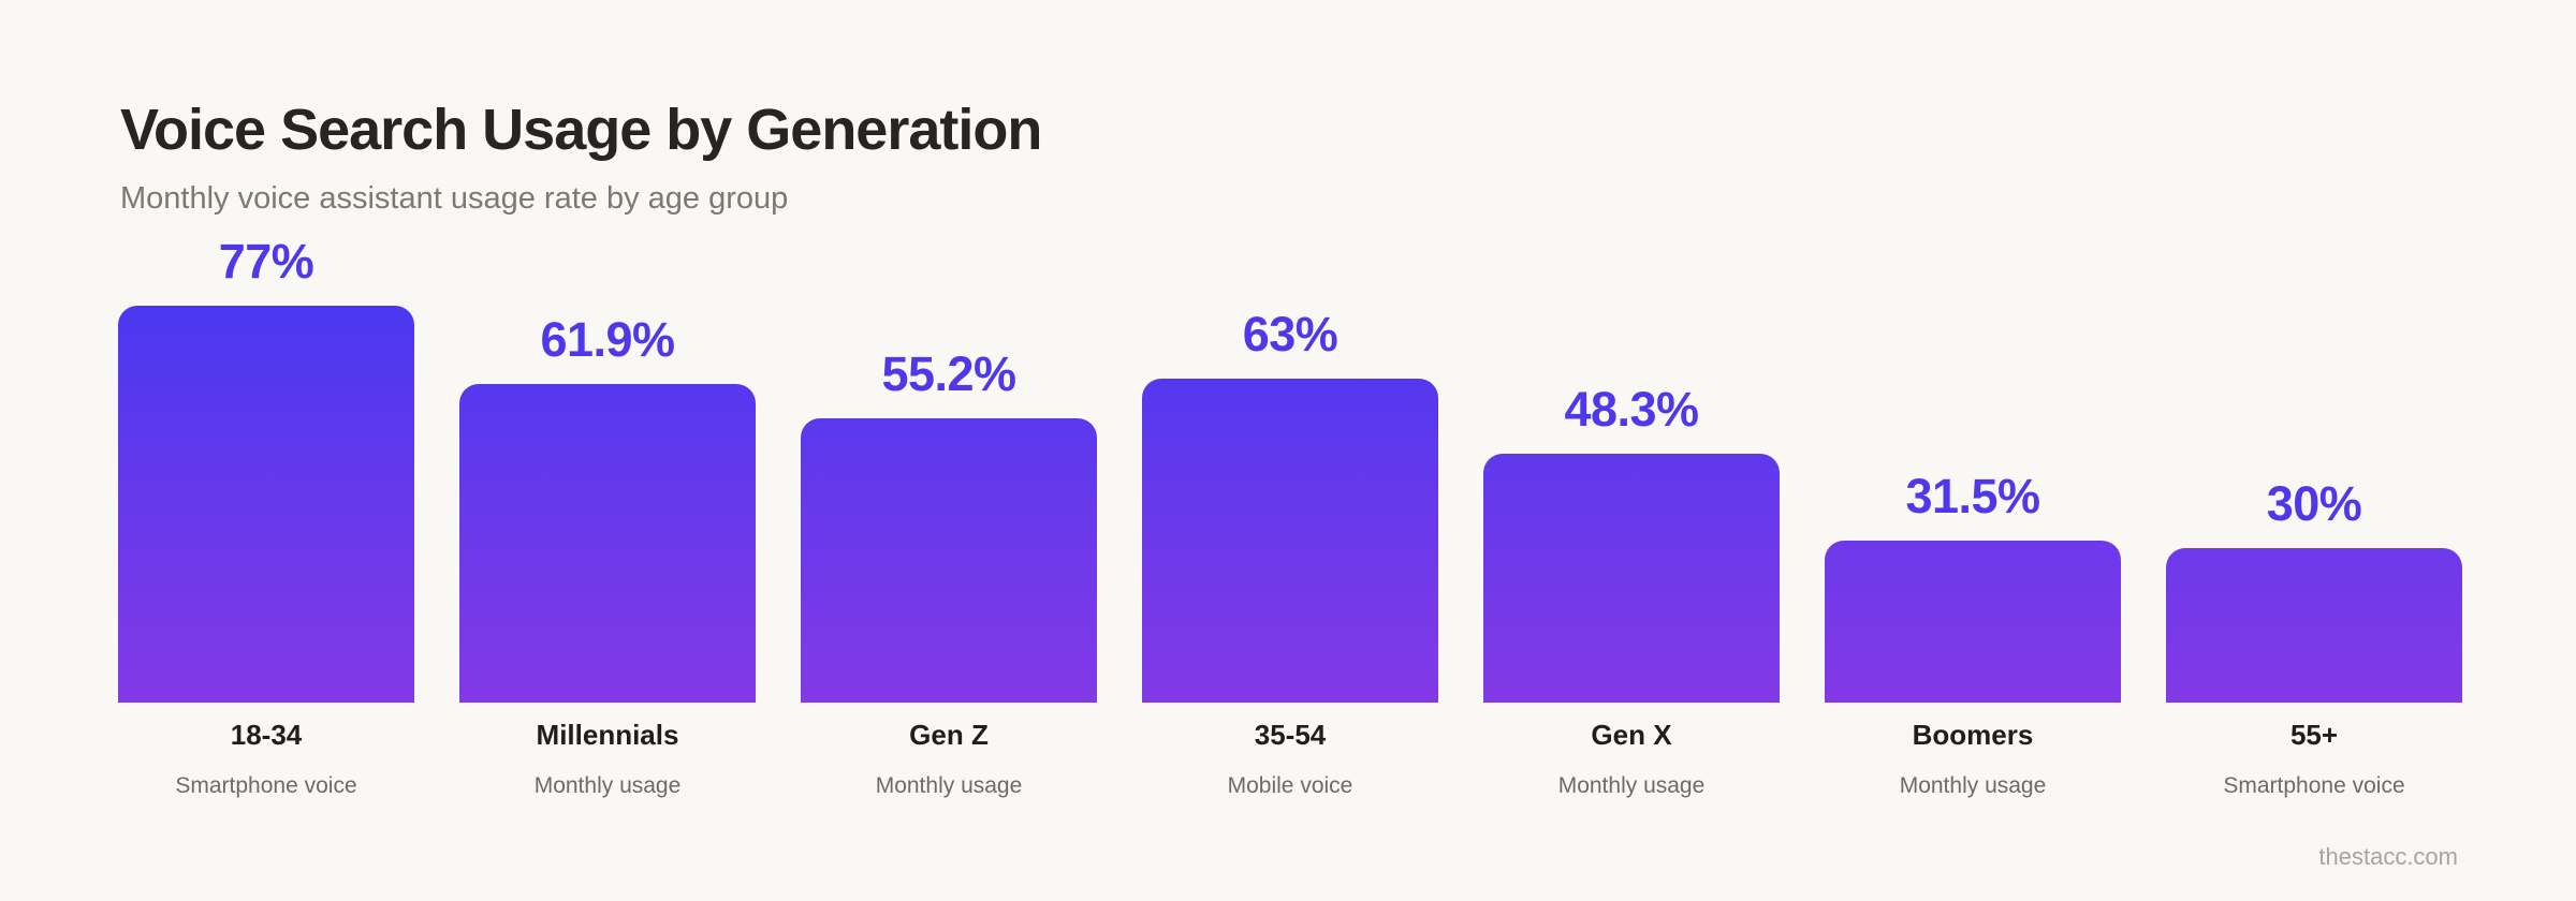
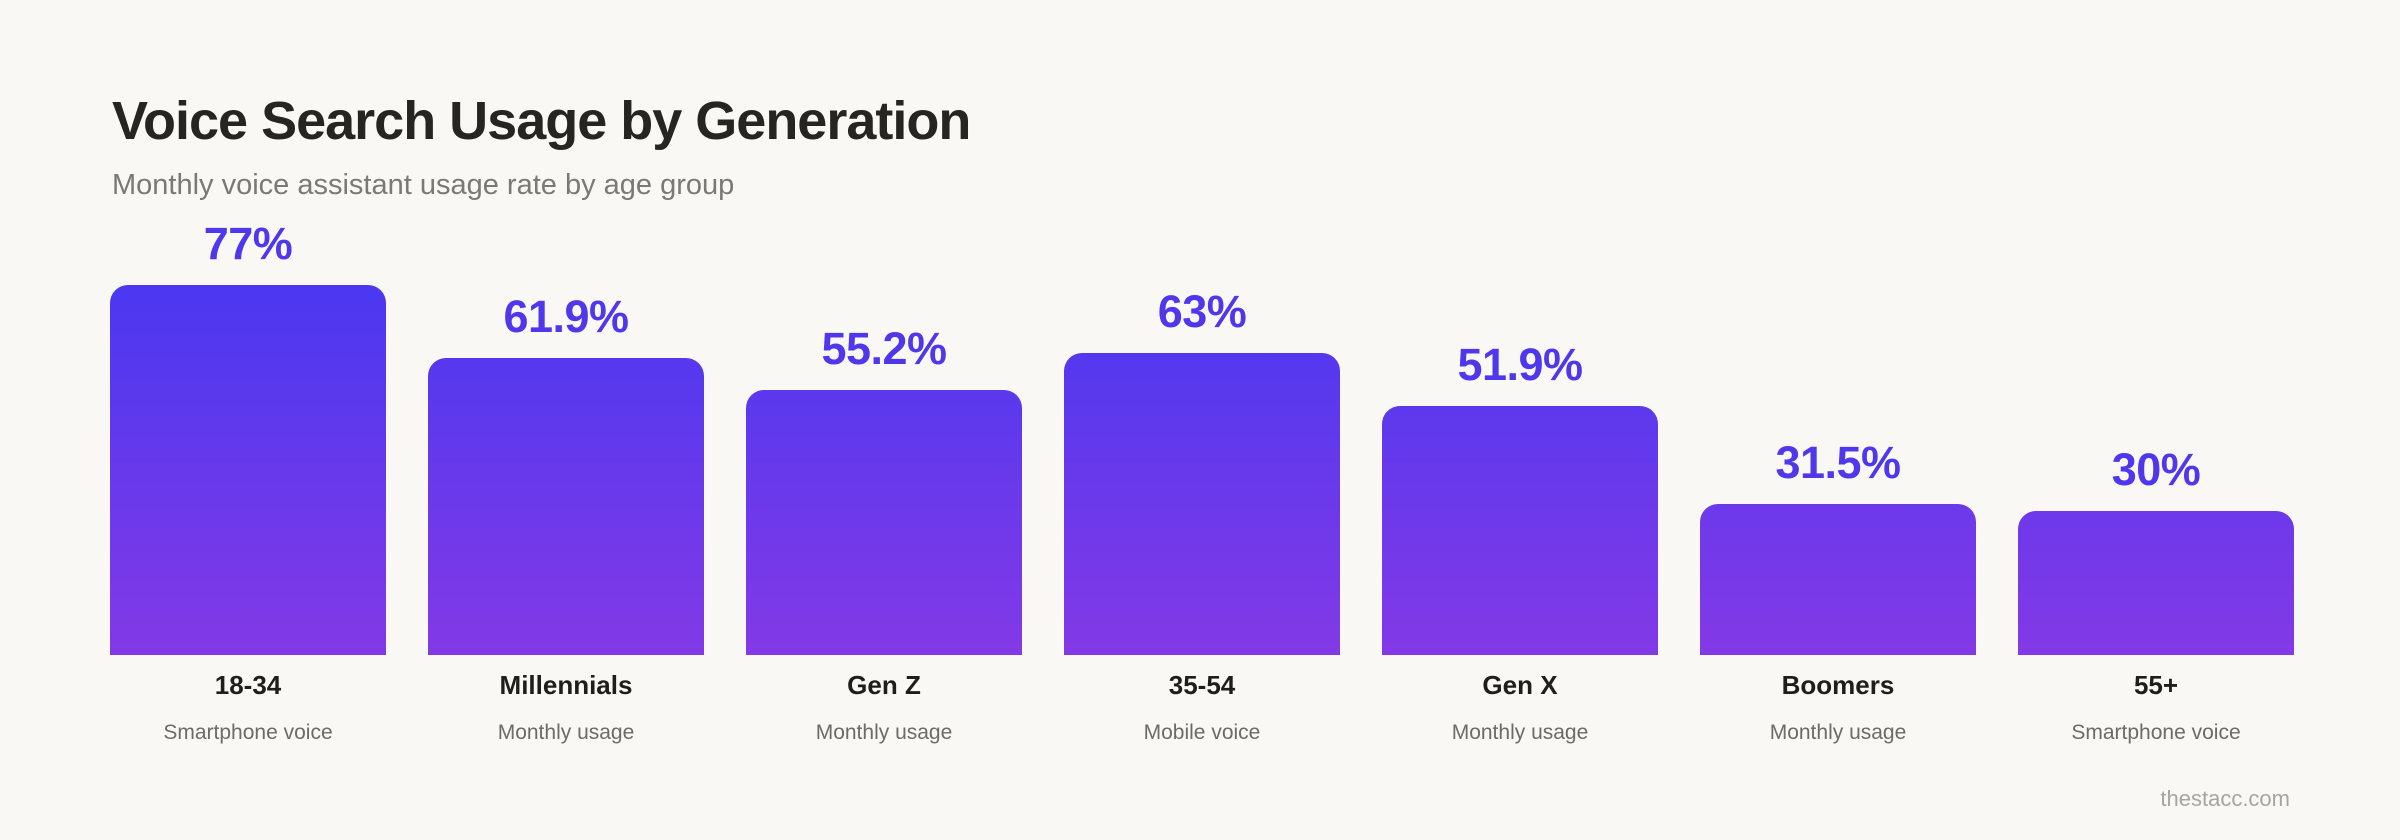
Gen X: 48.3% -> 51.9%
